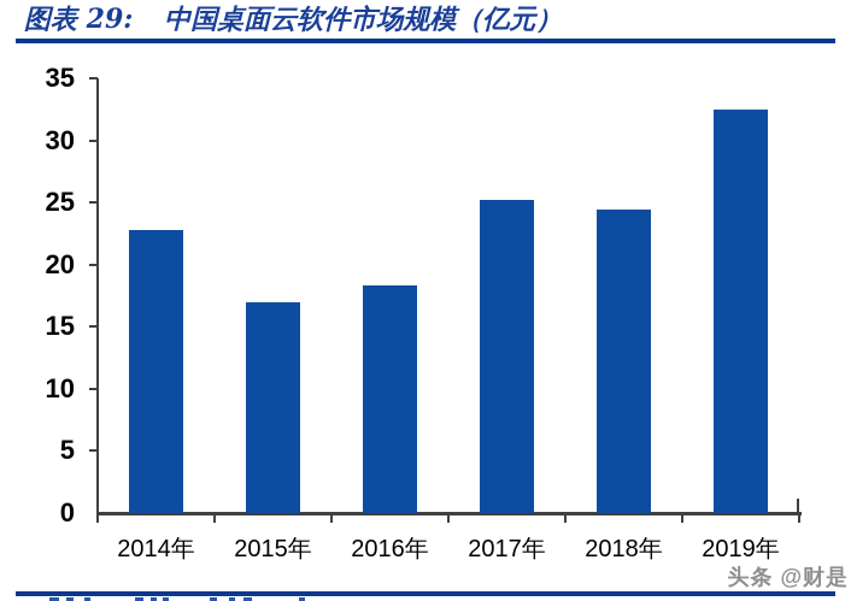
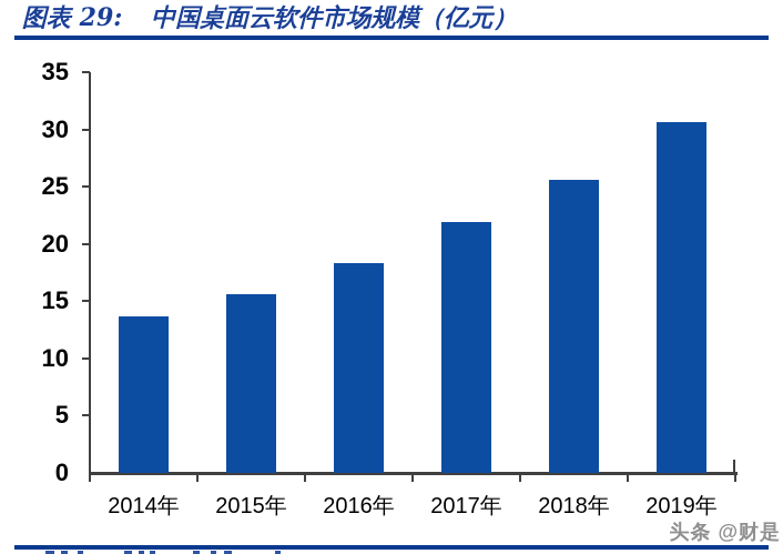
2014年: 22.8 -> 13.7
2015年: 17.0 -> 15.6
2017年: 25.2 -> 21.9
2018年: 24.4 -> 25.6
2019年: 32.5 -> 30.6
